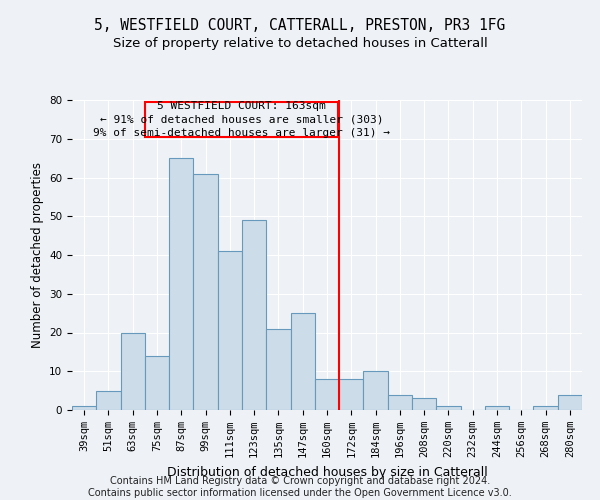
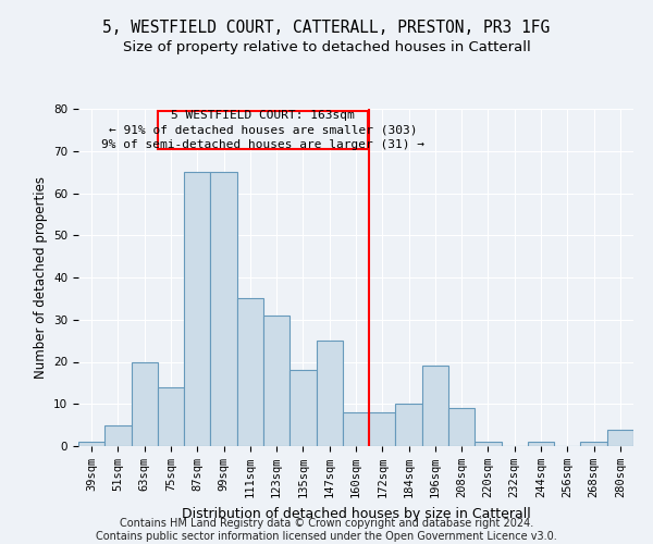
99sqm: 61 -> 65
111sqm: 41 -> 35
123sqm: 49 -> 31
135sqm: 21 -> 18
196sqm: 4 -> 19
208sqm: 3 -> 9
